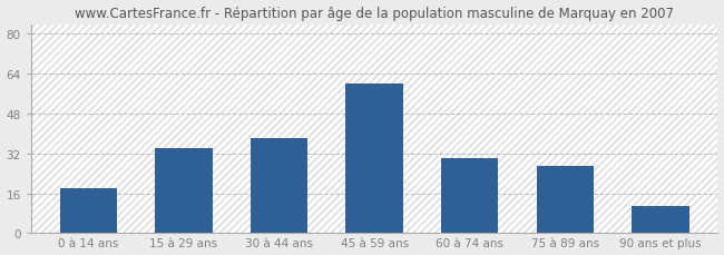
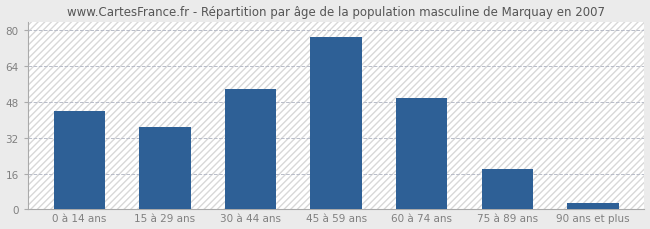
0 à 14 ans: 18 -> 44
15 à 29 ans: 34 -> 37
30 à 44 ans: 38 -> 54
45 à 59 ans: 60 -> 77
60 à 74 ans: 30 -> 50
75 à 89 ans: 27 -> 18
90 ans et plus: 11 -> 3
